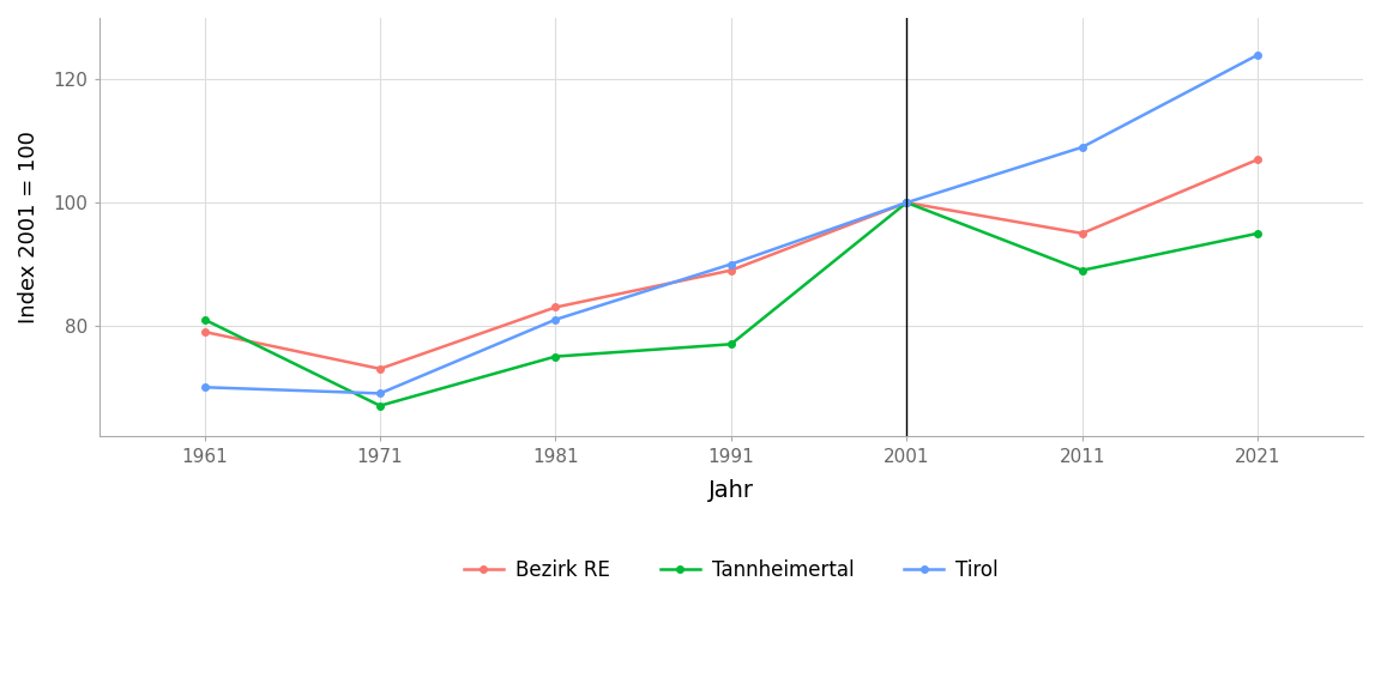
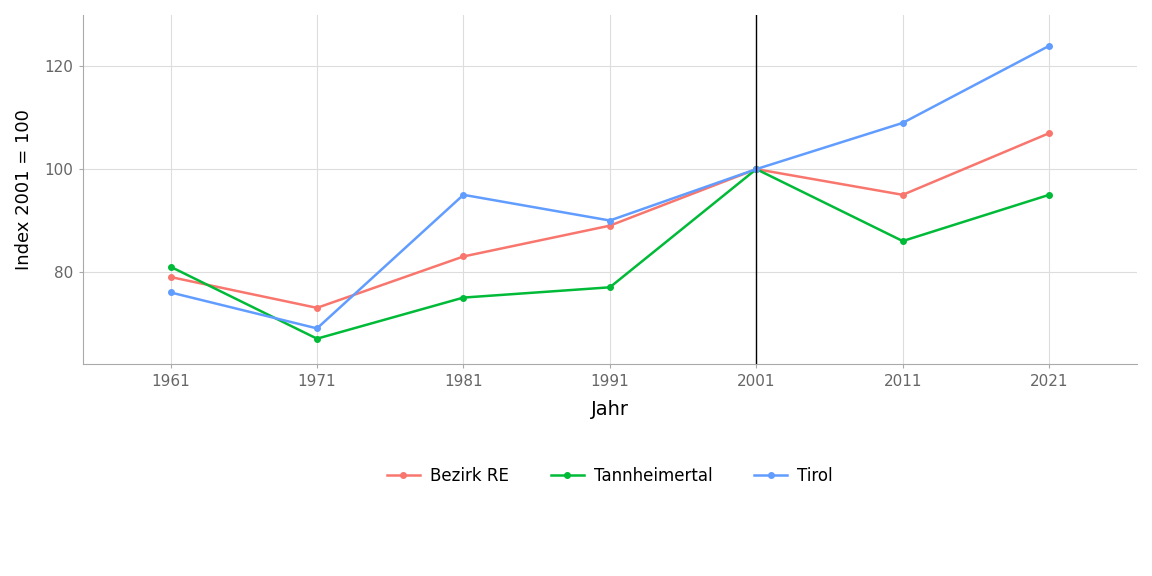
Tirol/1961: 70 -> 76
Tirol/1981: 81 -> 95
Tannheimertal/2011: 89 -> 86
